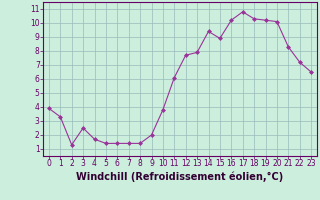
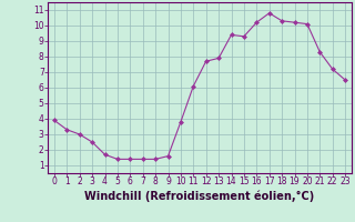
2: 1.3 -> 3.0
9: 2.0 -> 1.6
15: 8.9 -> 9.3
